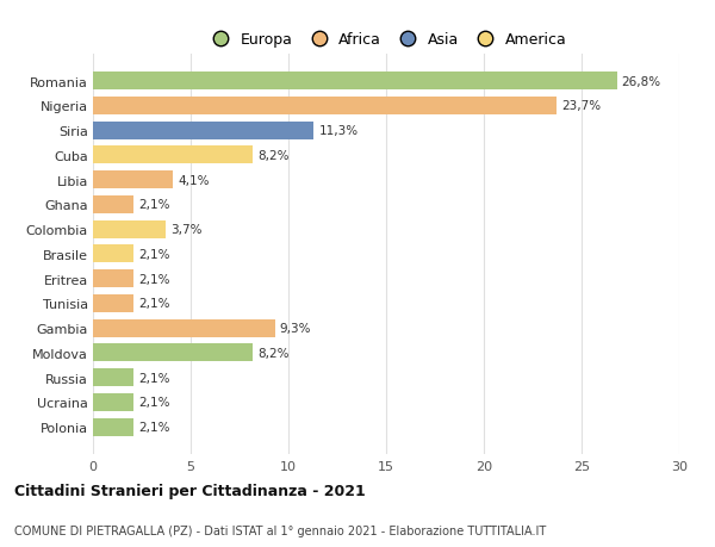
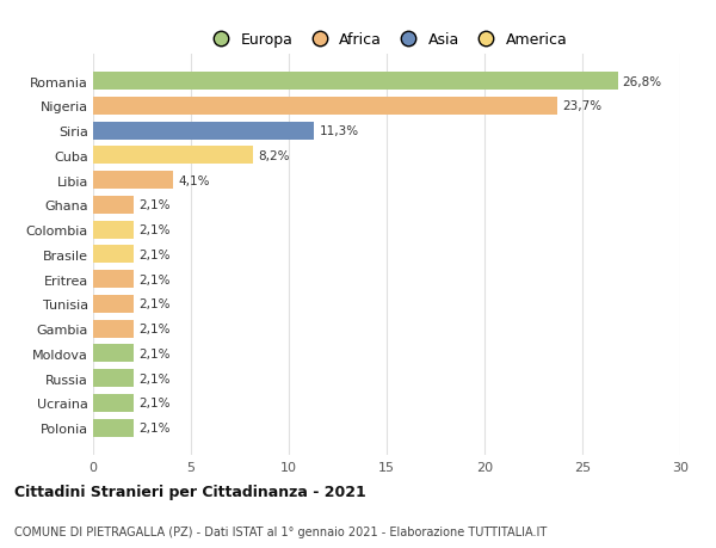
Colombia: 3,7% -> 2,1%
Gambia: 9,3% -> 2,1%
Moldova: 8,2% -> 2,1%
